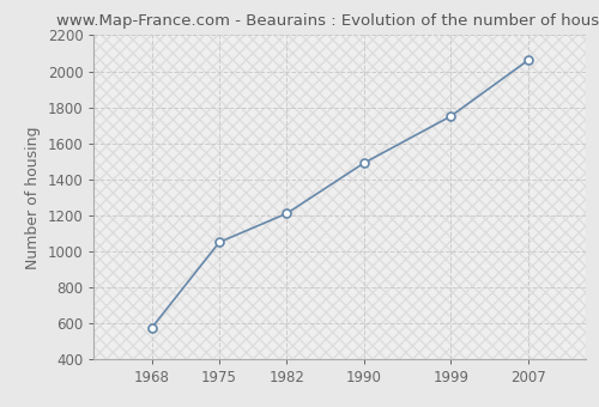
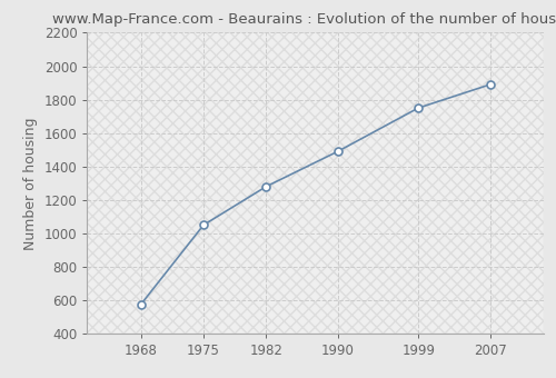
1982: 1210 -> 1280
2007: 2060 -> 1890
